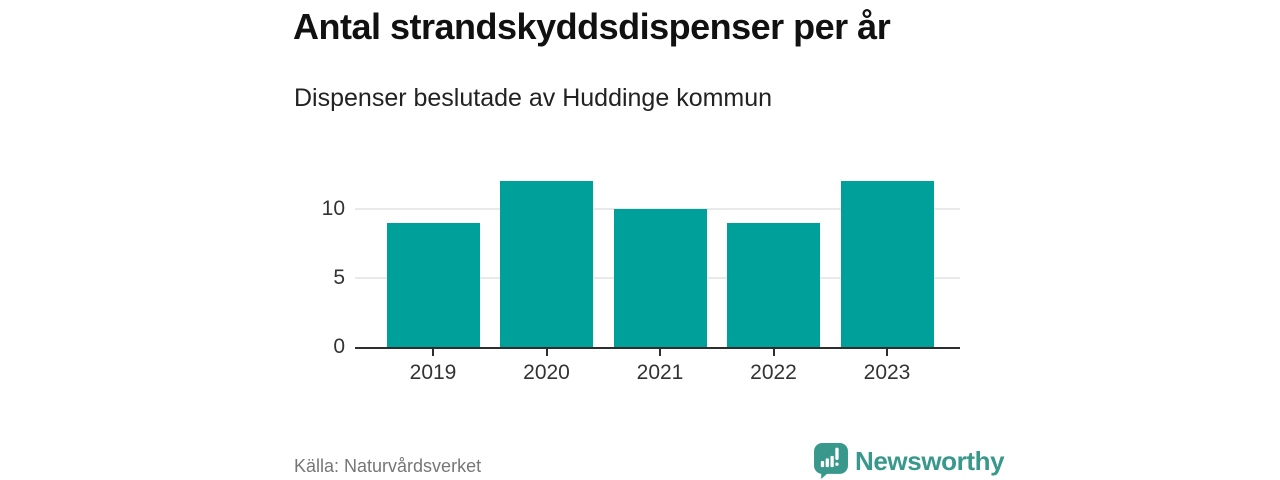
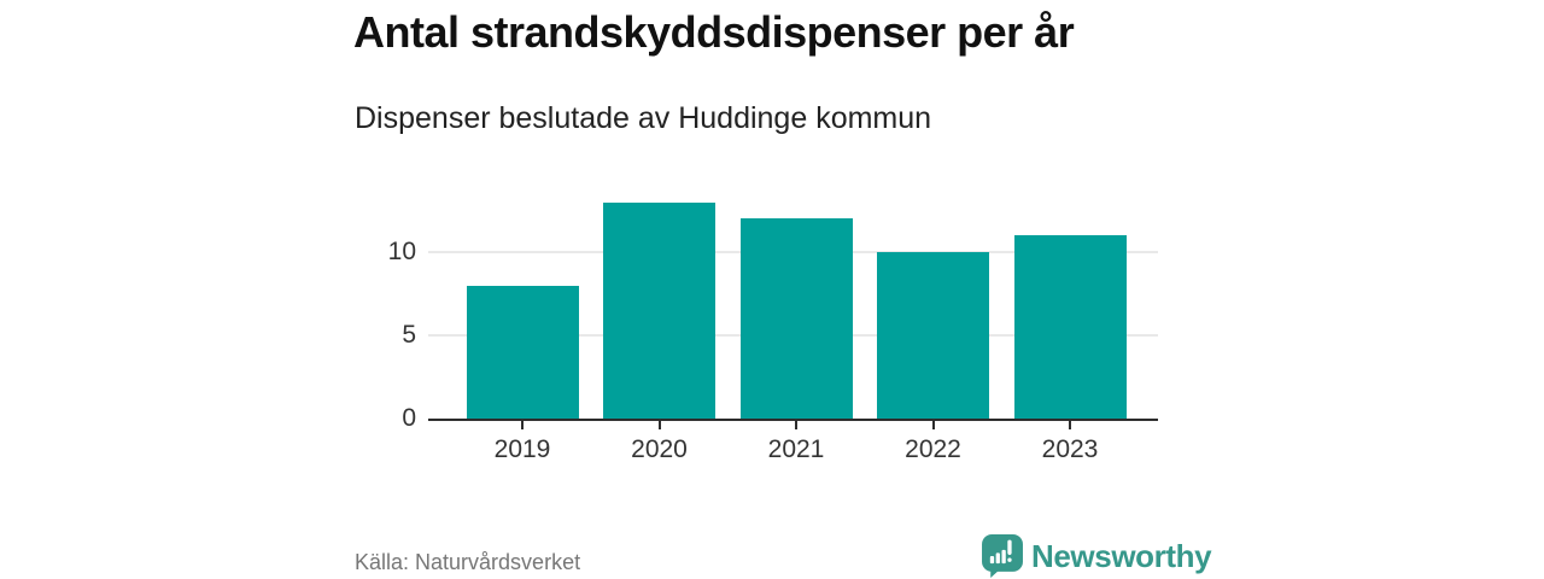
2019: 9 -> 8
2020: 12 -> 13
2021: 10 -> 12
2022: 9 -> 10
2023: 12 -> 11
